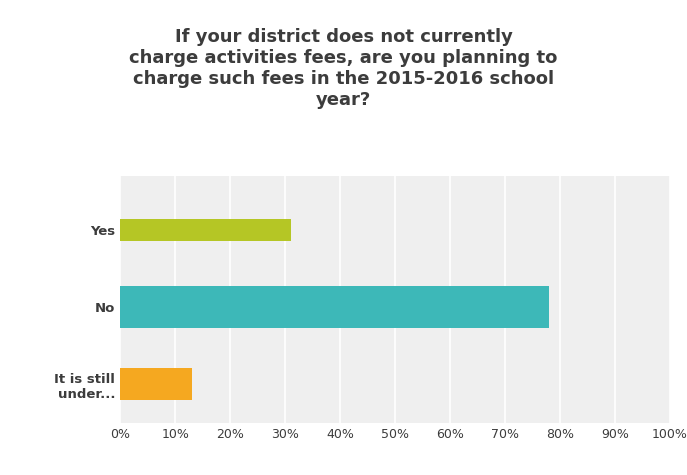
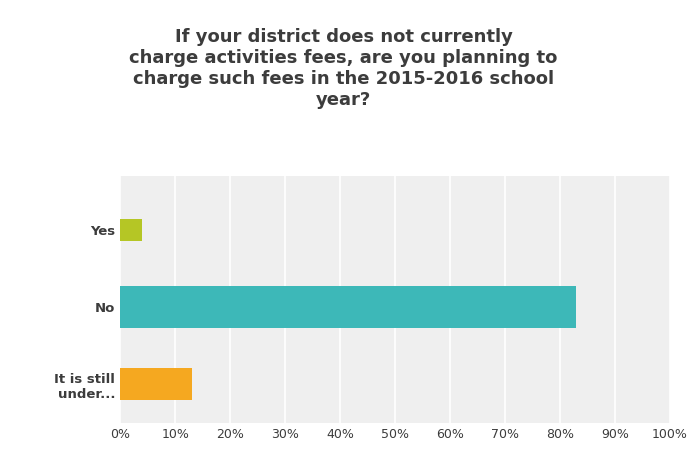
Yes: 31% -> 4%
No: 78% -> 83%
